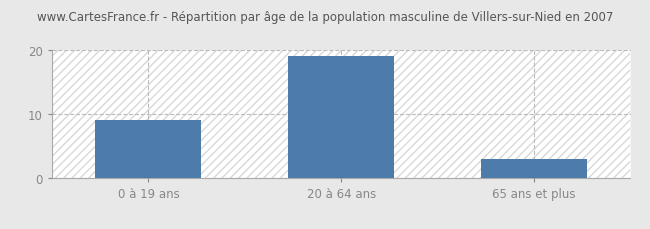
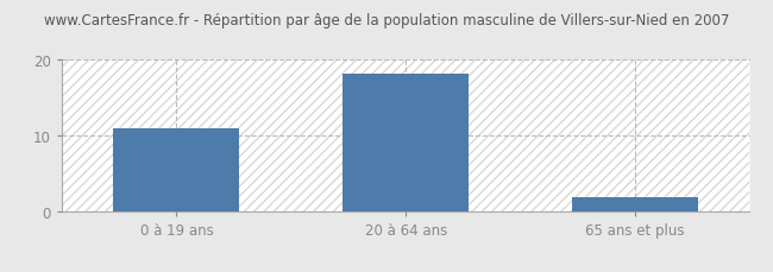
0 à 19 ans: 9 -> 11
20 à 64 ans: 19 -> 18
65 ans et plus: 3 -> 2
